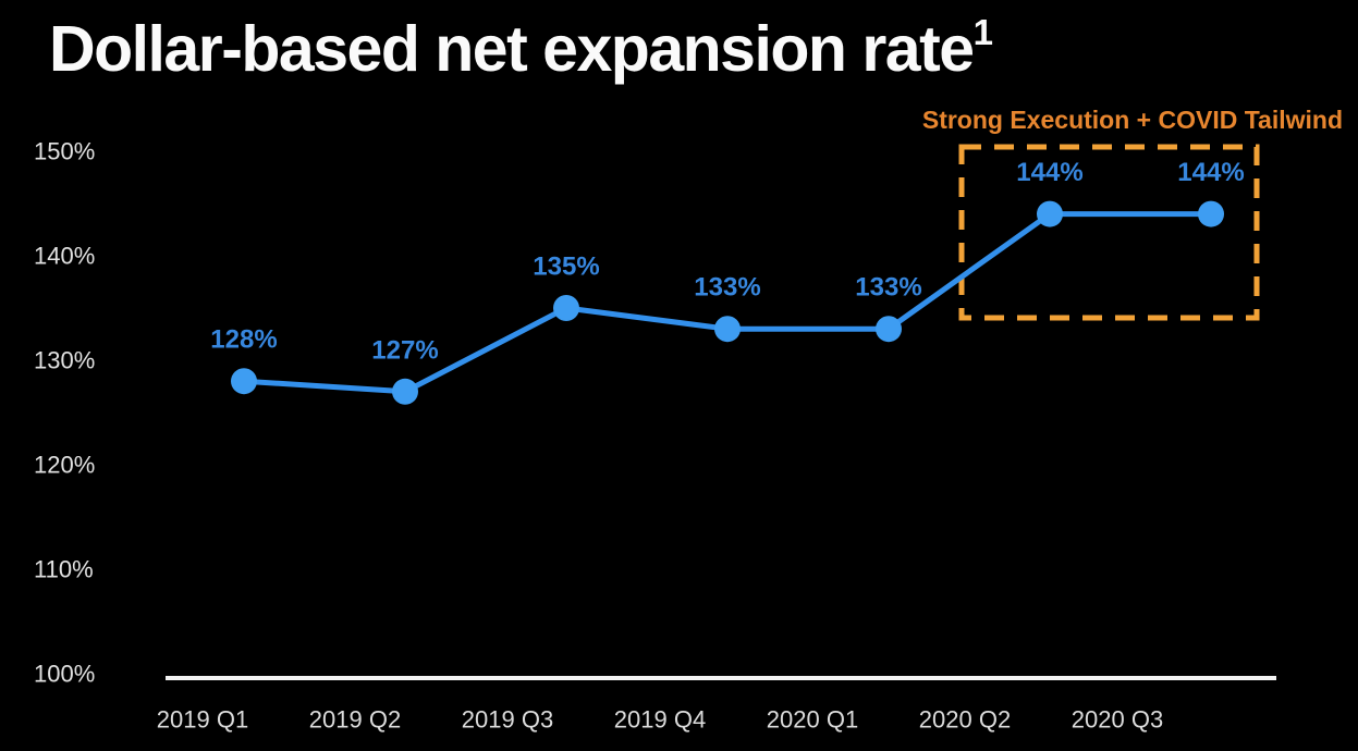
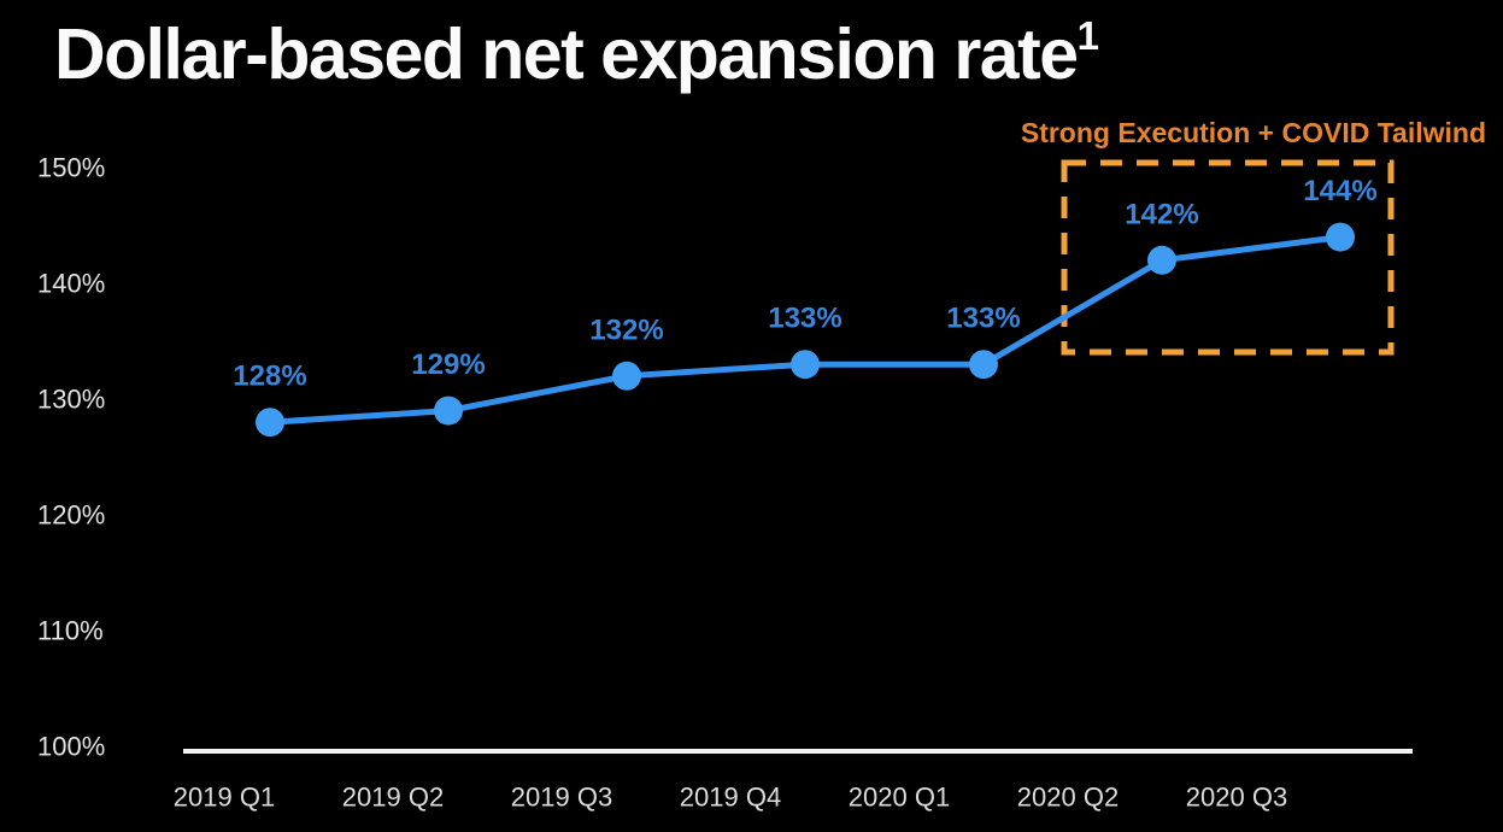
2019 Q2: 127% -> 129%
2019 Q3: 135% -> 132%
2020 Q2: 144% -> 142%
